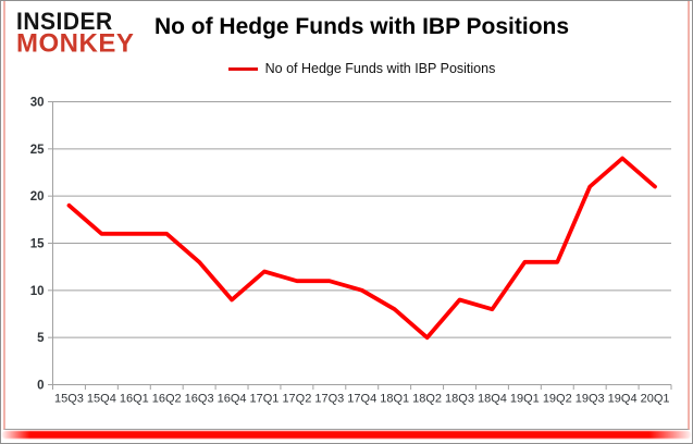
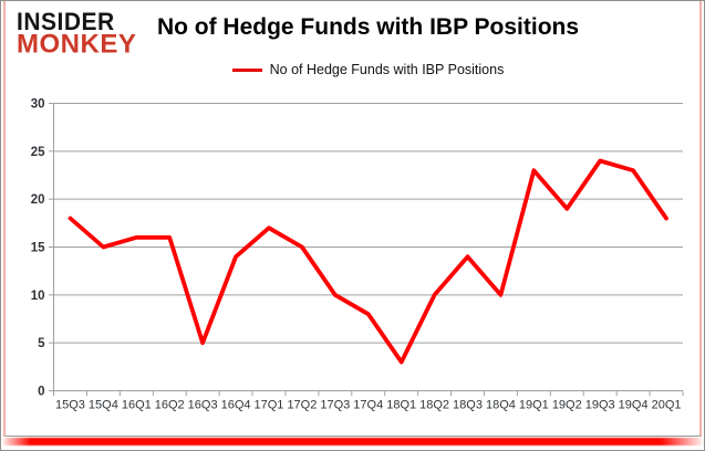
15Q3: 19 -> 18
15Q4: 16 -> 15
16Q3: 13 -> 5
16Q4: 9 -> 14
17Q1: 12 -> 17
17Q2: 11 -> 15
17Q3: 11 -> 10
17Q4: 10 -> 8
18Q1: 8 -> 3
18Q2: 5 -> 10
18Q3: 9 -> 14
18Q4: 8 -> 10
19Q1: 13 -> 23
19Q2: 13 -> 19
19Q3: 21 -> 24
19Q4: 24 -> 23
20Q1: 21 -> 18
